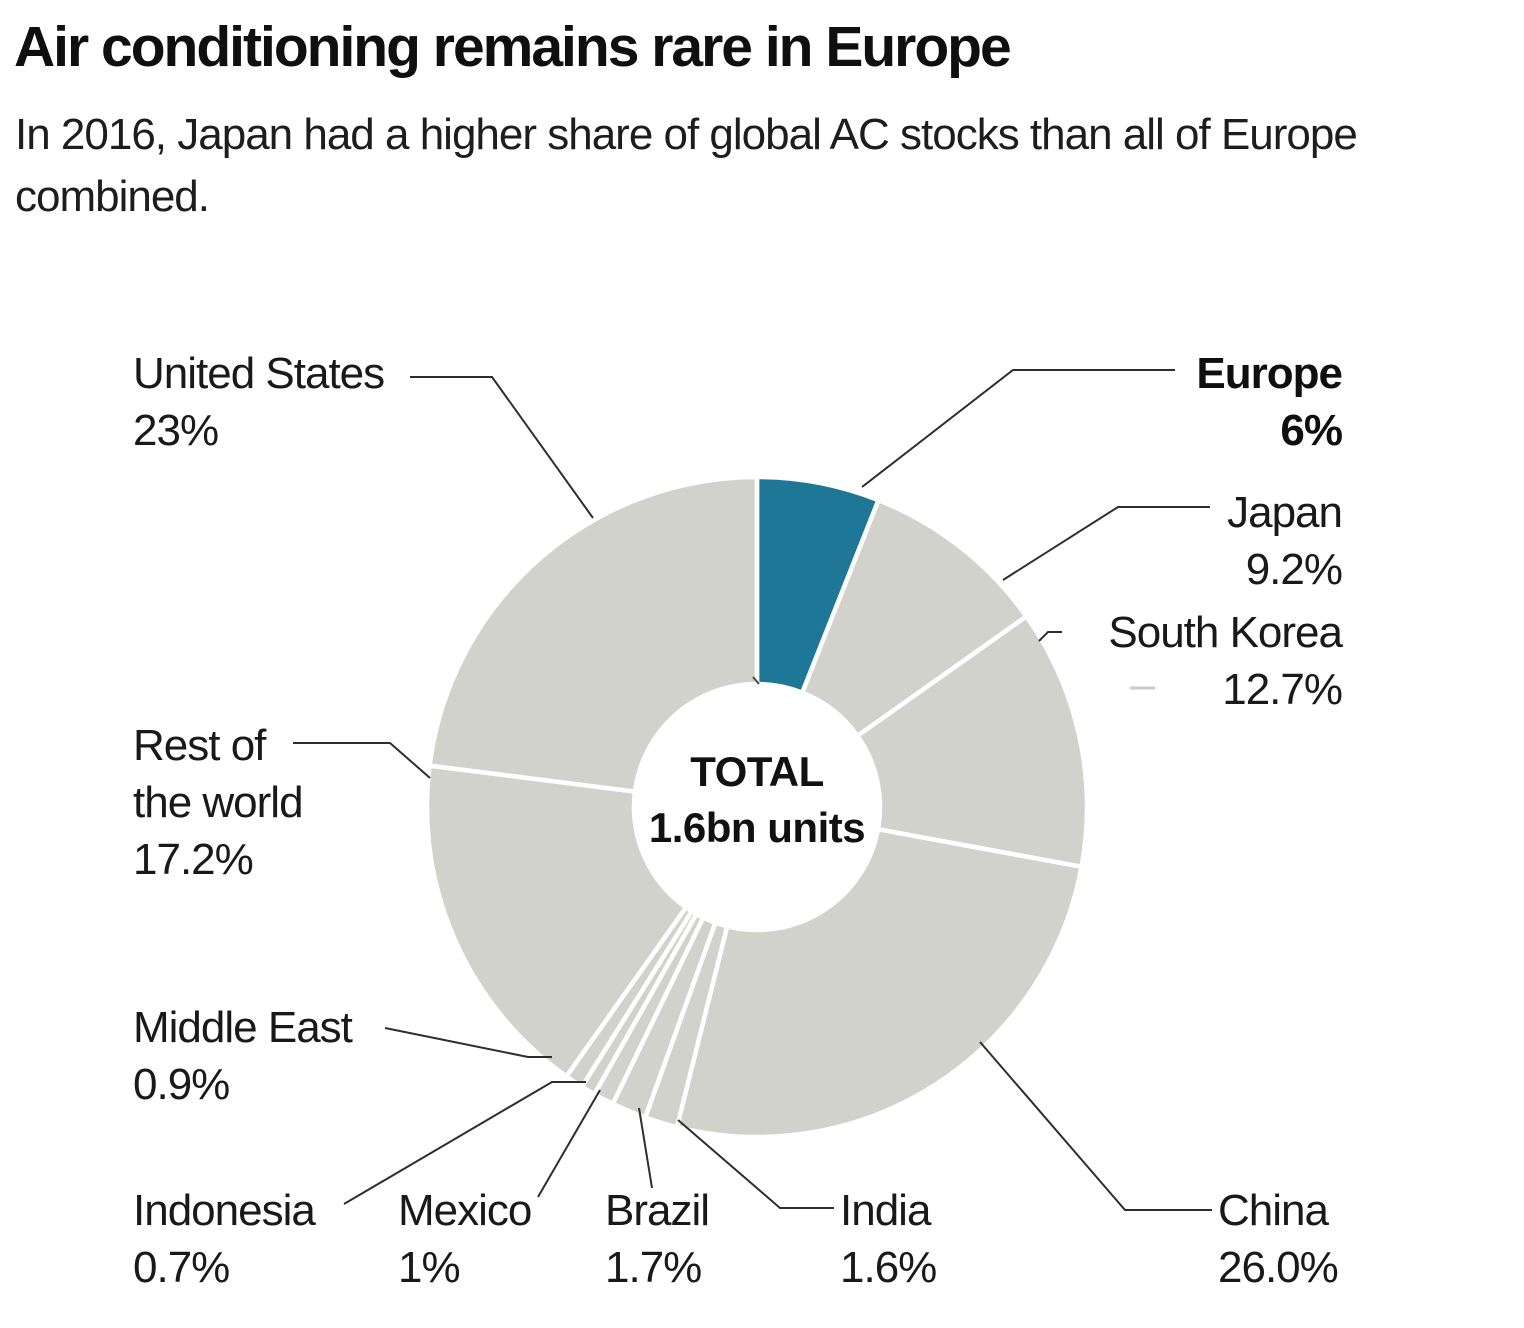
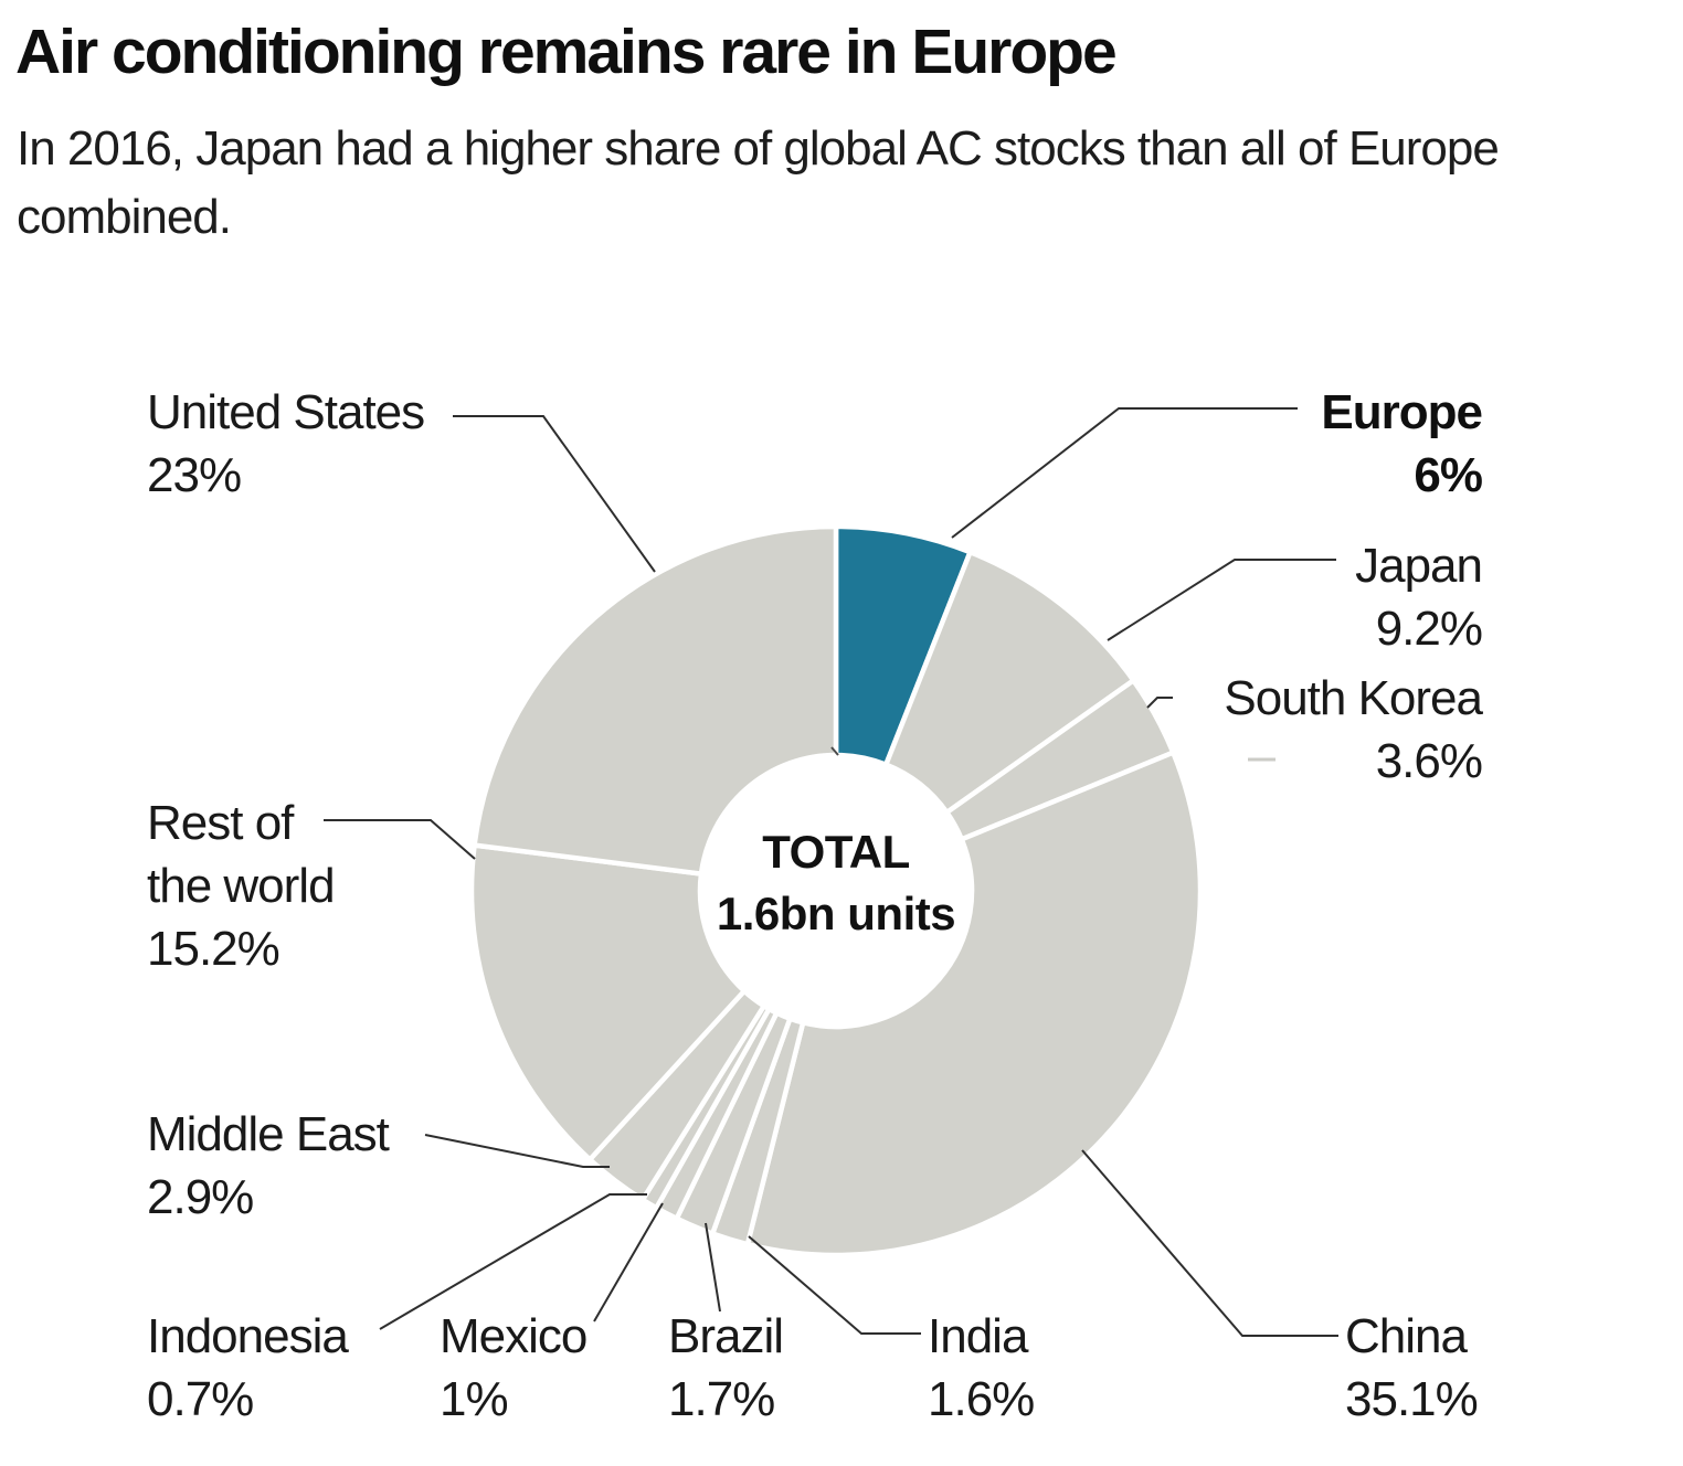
South Korea: 12.7% -> 3.6%
China: 26.0% -> 35.1%
Middle East: 0.9% -> 2.9%
Rest of the world: 17.2% -> 15.2%
